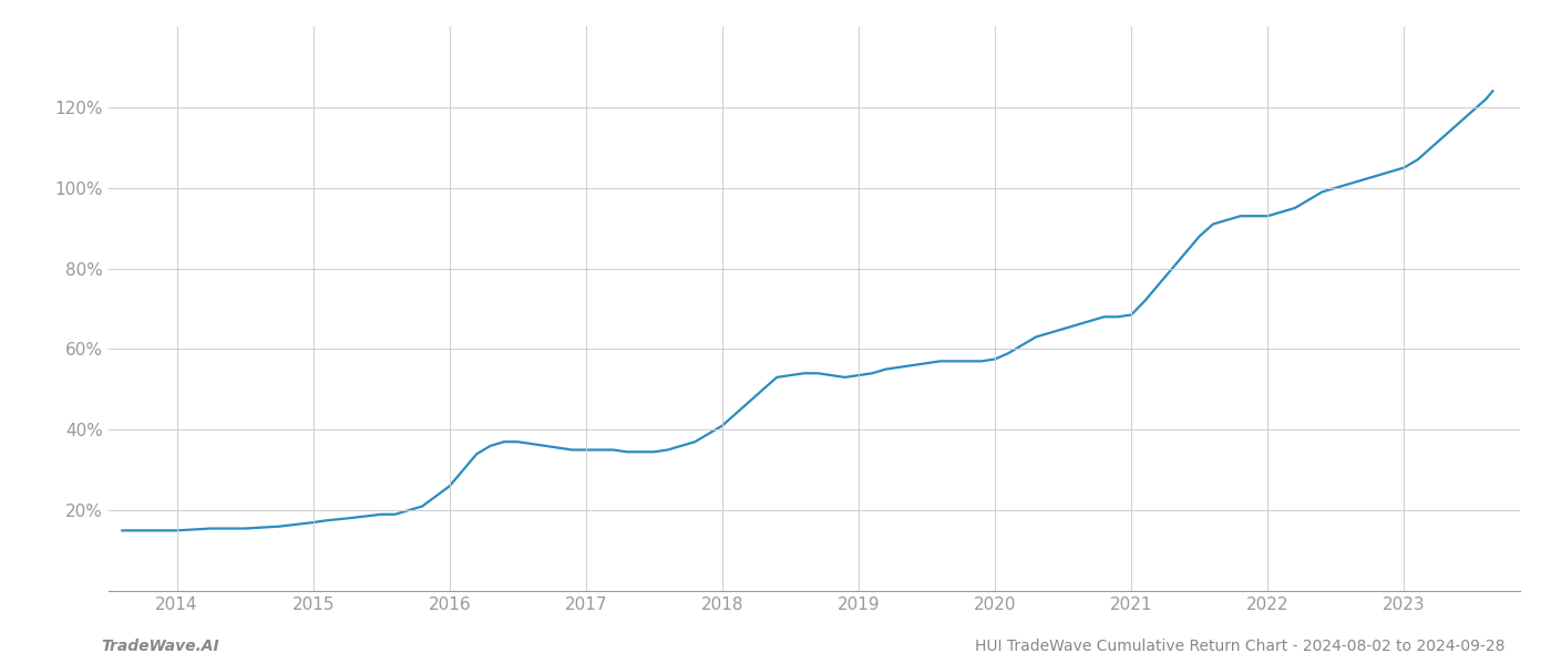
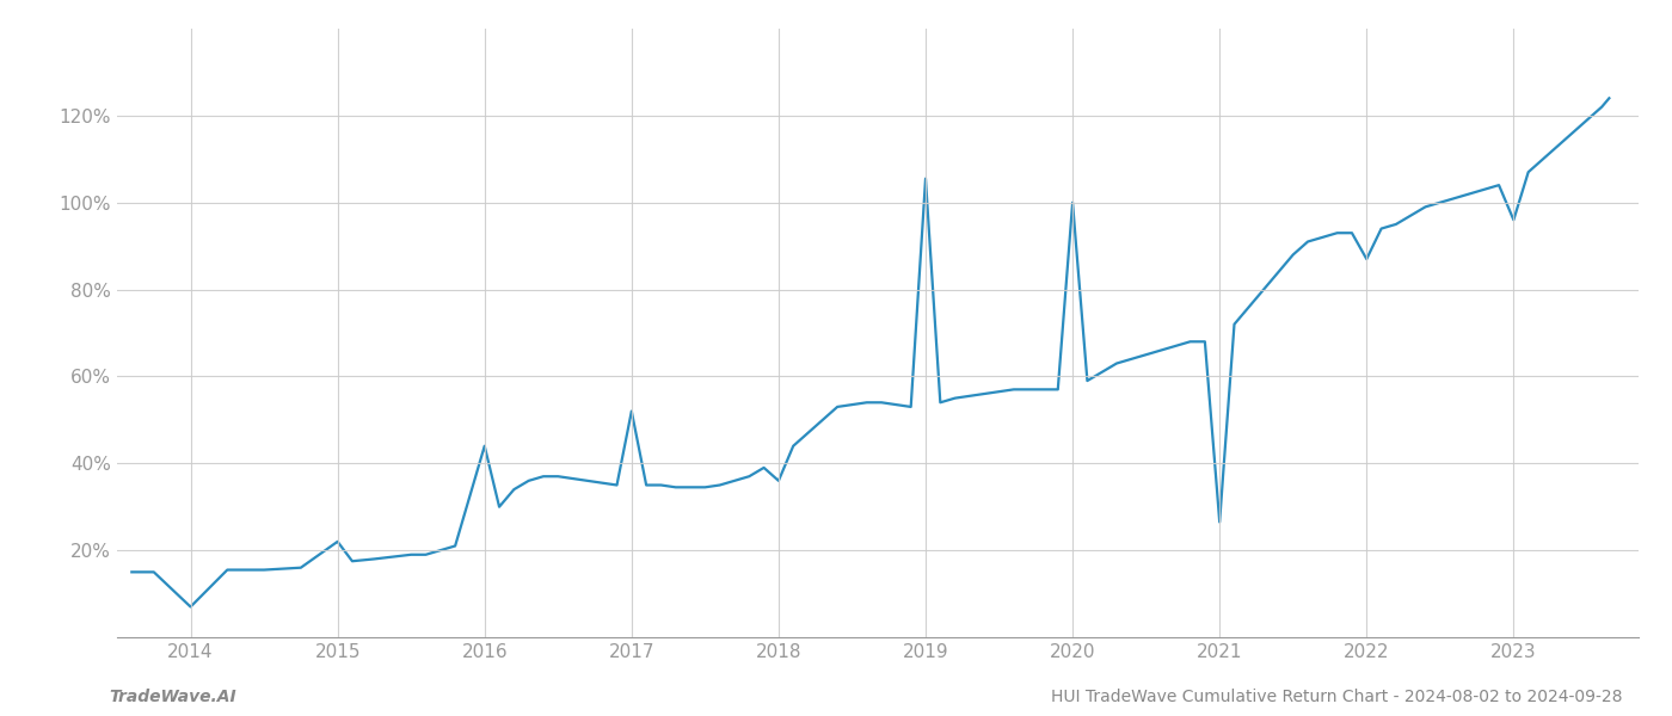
2014: 15.0% -> 7.0%
2015: 17.0% -> 22.0%
2016: 26.0% -> 44.0%
2017: 35.0% -> 52.0%
2018: 41.0% -> 36.0%
2019: 53.5% -> 105.5%
2020: 57.5% -> 100.0%
2021: 68.5% -> 26.5%
2022: 93.0% -> 87.0%
2023: 105.0% -> 96.0%
